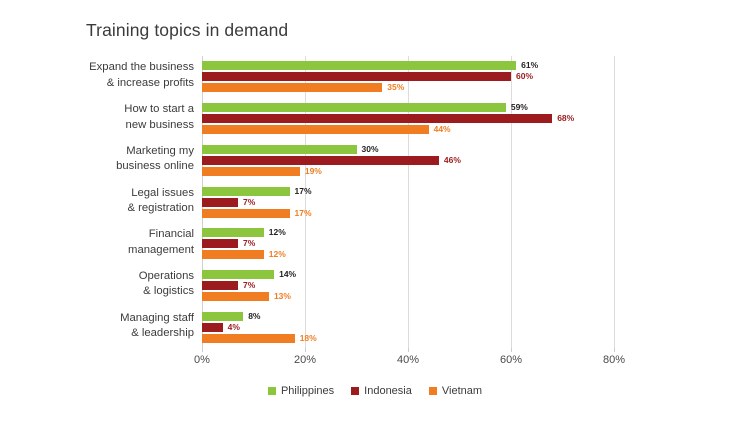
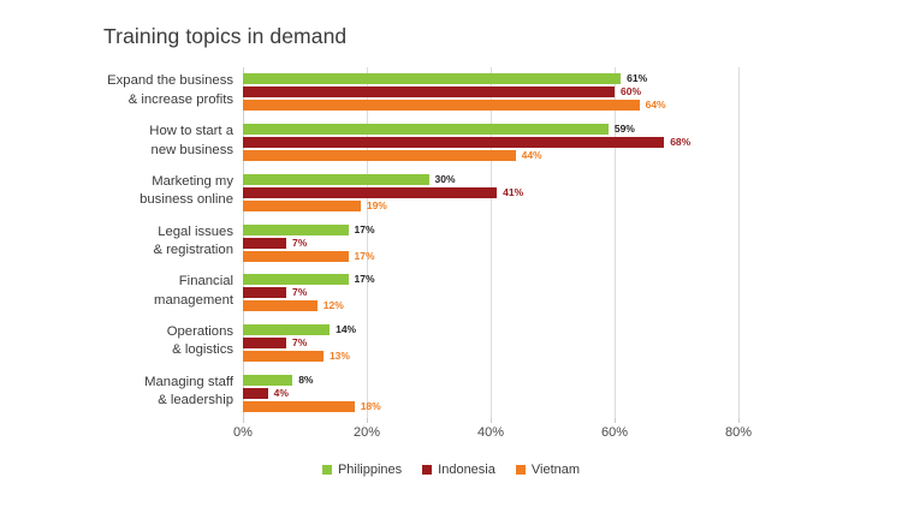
Vietnam/Expand the business & increase profits: 35% -> 64%
Indonesia/Marketing my business online: 46% -> 41%
Philippines/Financial management: 12% -> 17%
